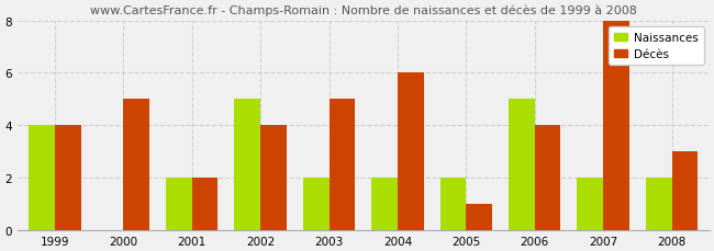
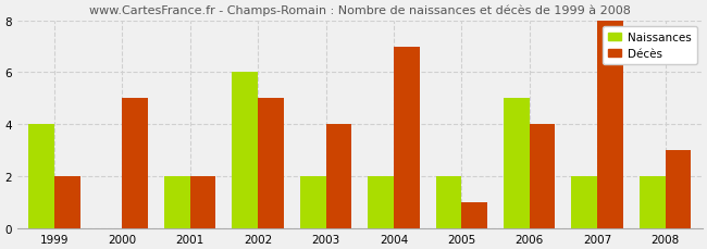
Décès/1999: 4 -> 2
Naissances/2002: 5 -> 6
Décès/2002: 4 -> 5
Décès/2003: 5 -> 4
Décès/2004: 6 -> 7
